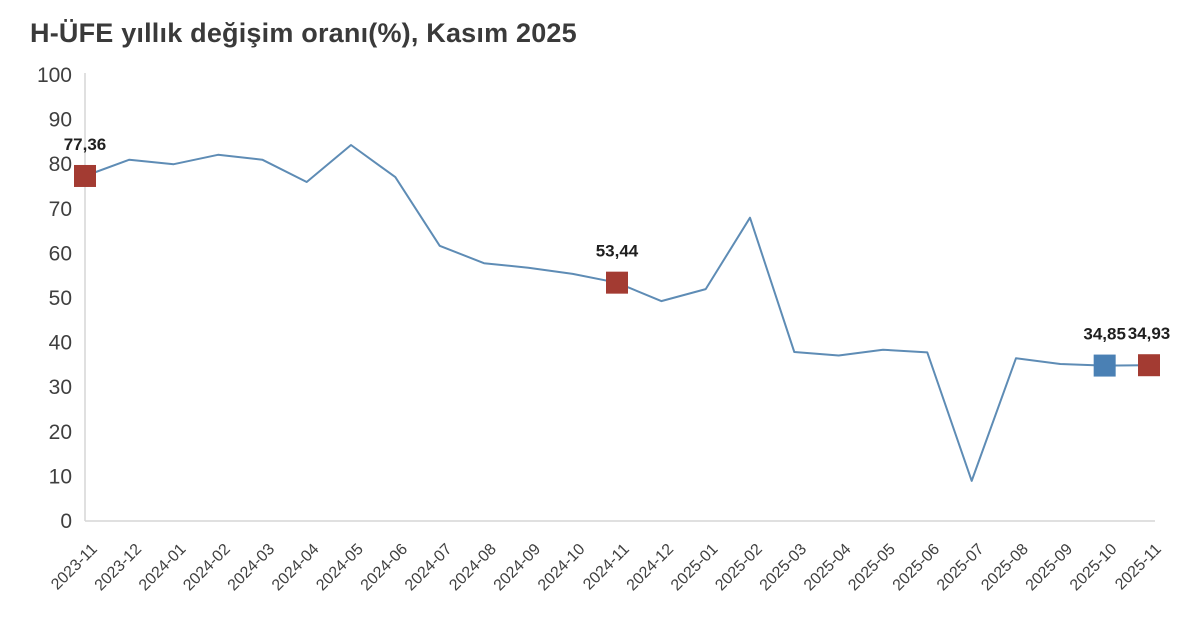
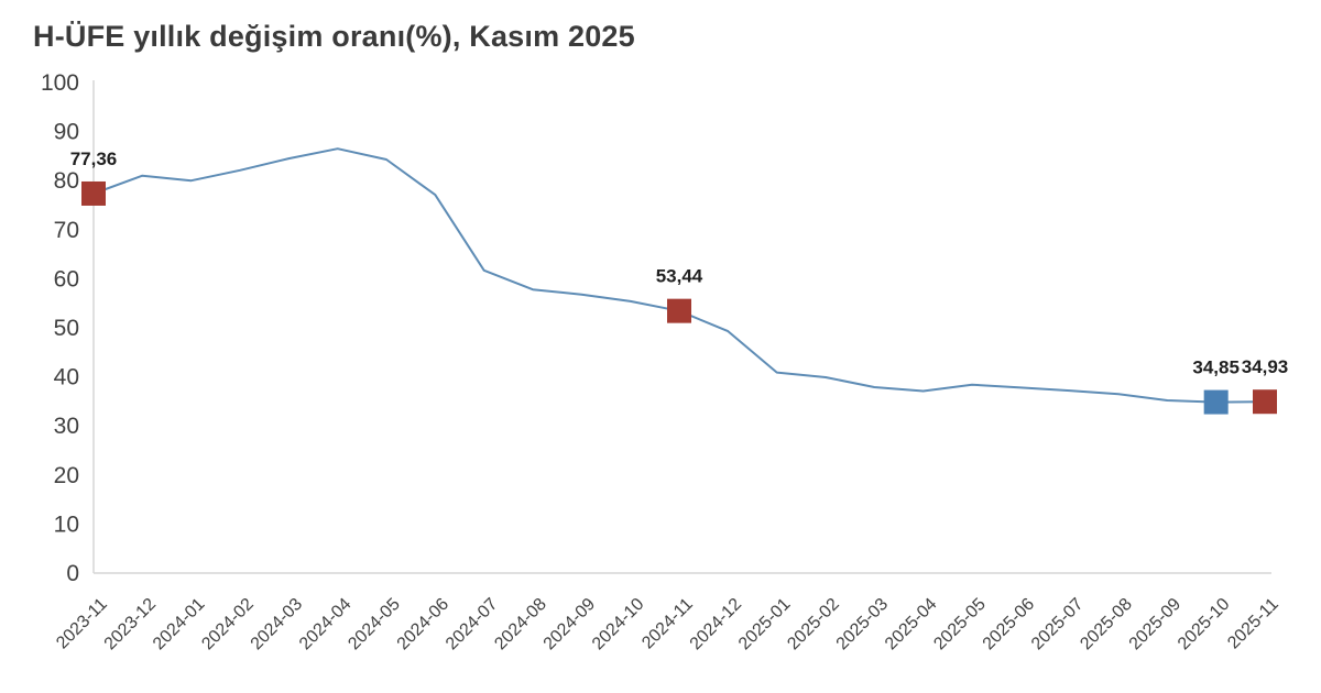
2024-03: 81 -> 84
2024-04: 76 -> 86
2025-01: 52 -> 41
2025-02: 68 -> 40
2025-07: 9 -> 37
